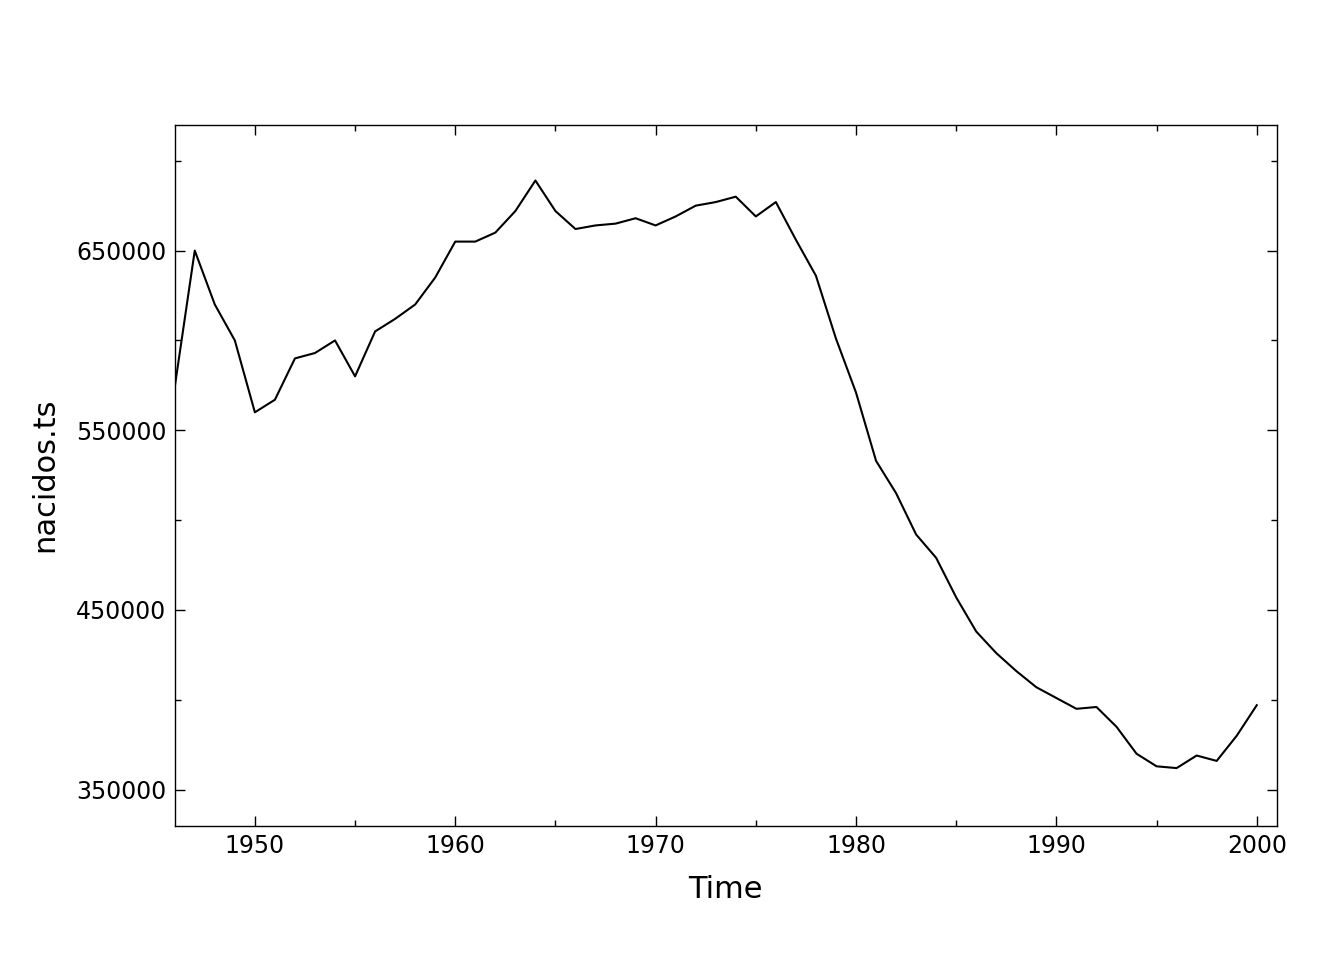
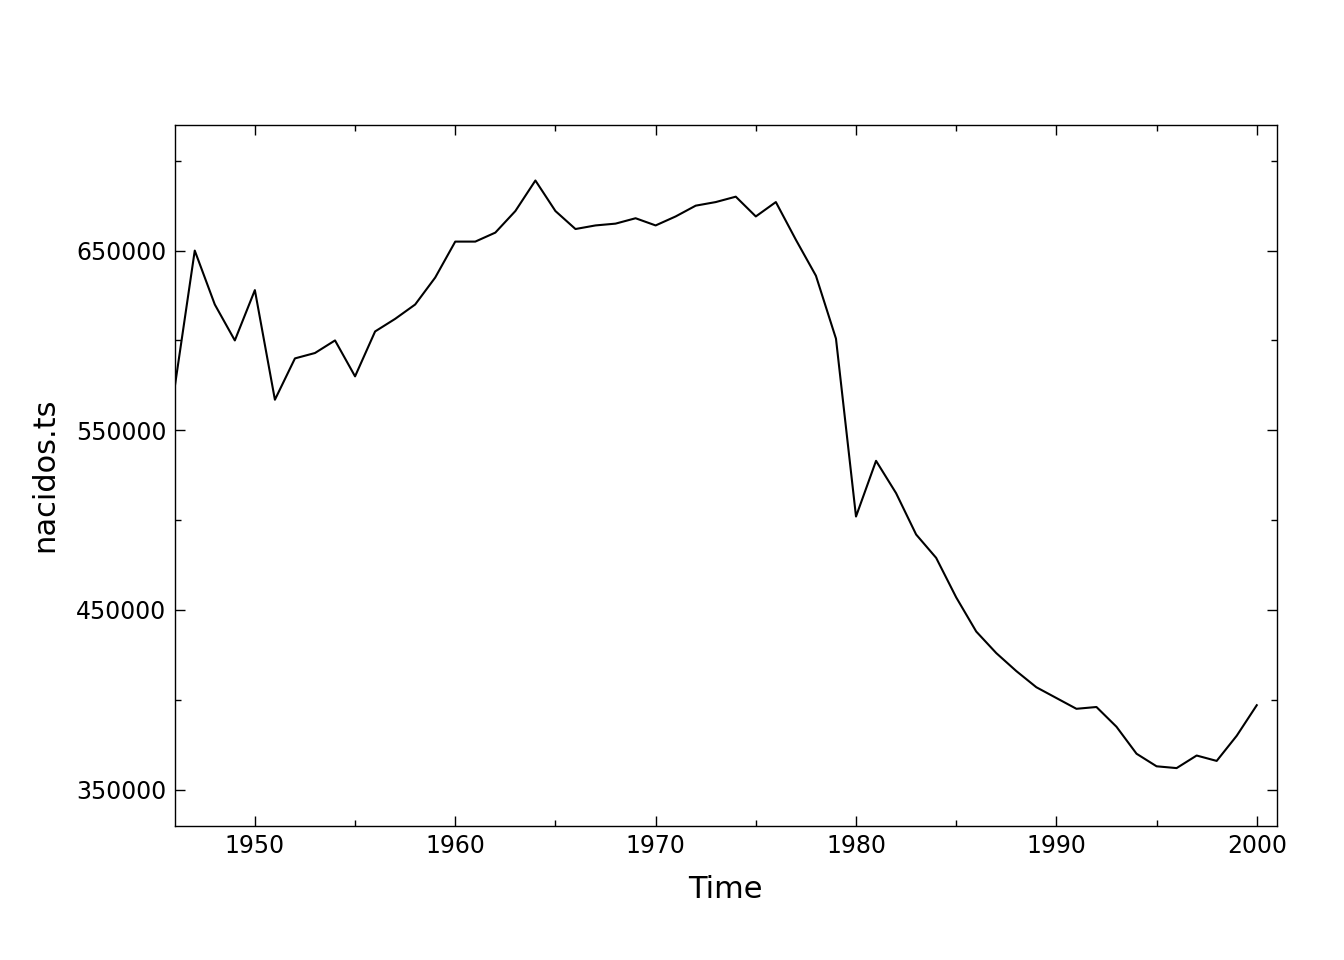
1950: 560000 -> 628000
1980: 571000 -> 502000
